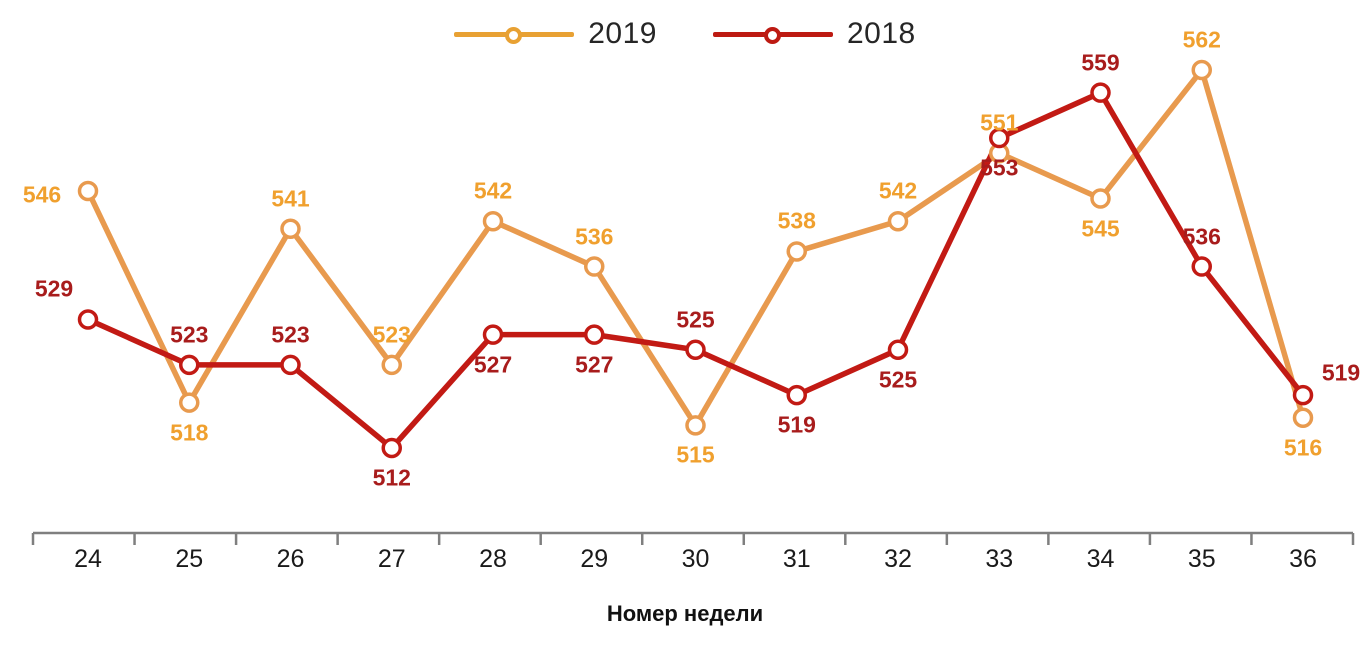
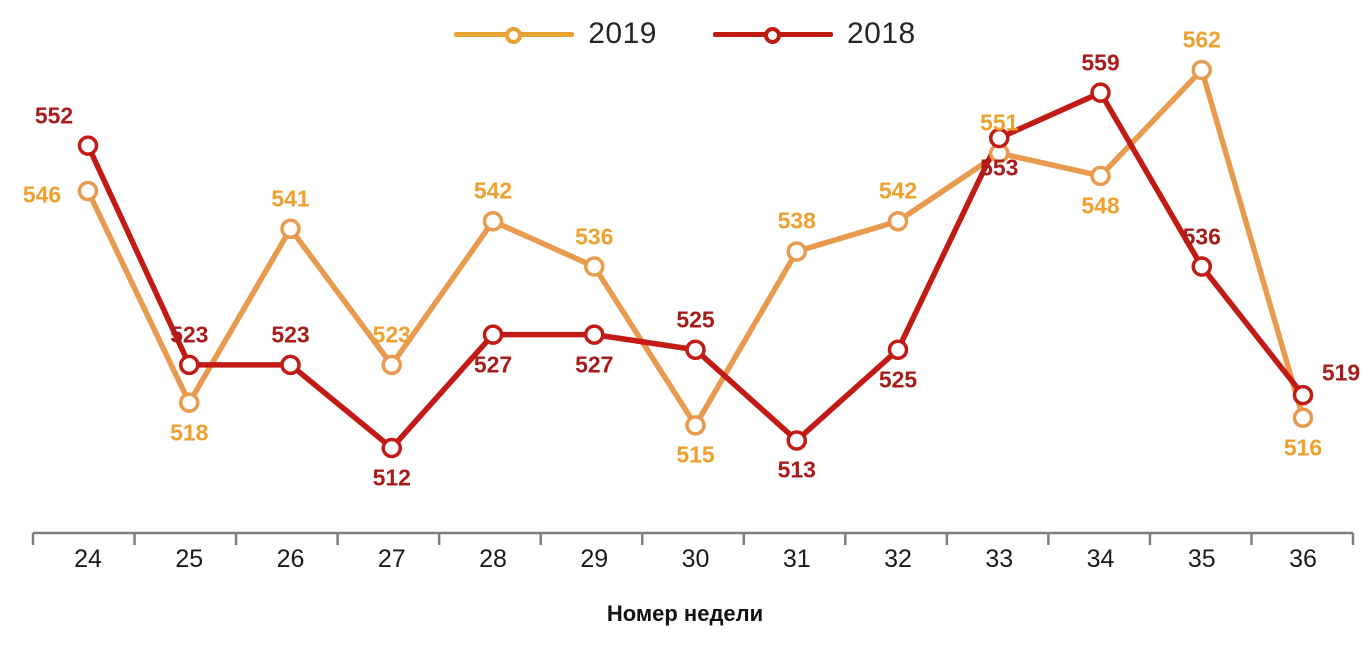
2018/24: 529 -> 552
2018/31: 519 -> 513
2019/34: 545 -> 548
